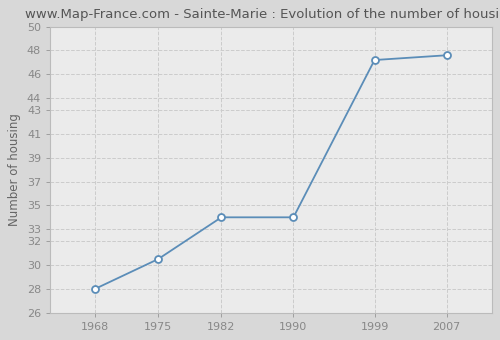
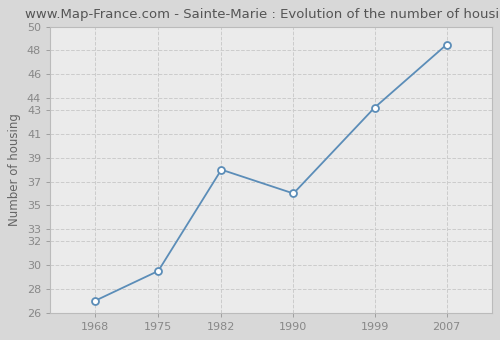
1968: 28.0 -> 27.0
1975: 30.5 -> 29.5
1982: 34.0 -> 38.0
1990: 34.0 -> 36.0
1999: 47.2 -> 43.2
2007: 47.6 -> 48.5
